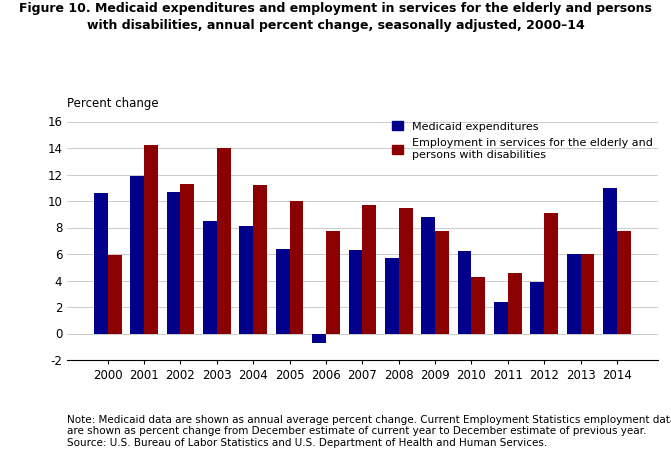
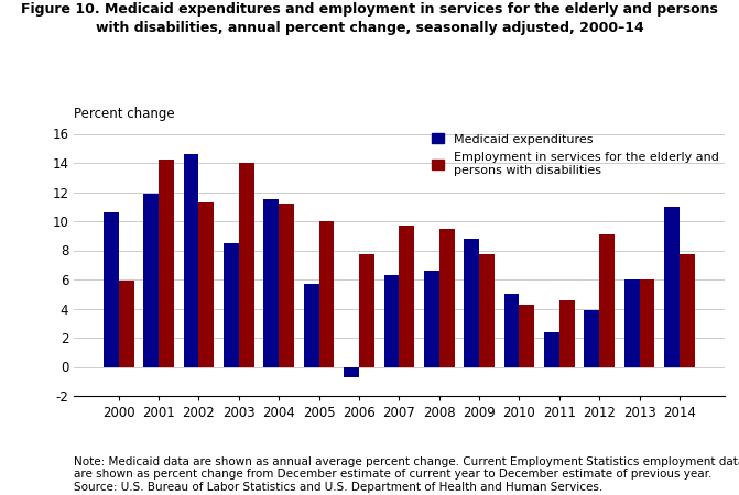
Medicaid expenditures/2002: 10.7 -> 14.6
Medicaid expenditures/2004: 8.1 -> 11.5
Medicaid expenditures/2005: 6.4 -> 5.7
Medicaid expenditures/2008: 5.7 -> 6.6
Medicaid expenditures/2010: 6.2 -> 5.0
